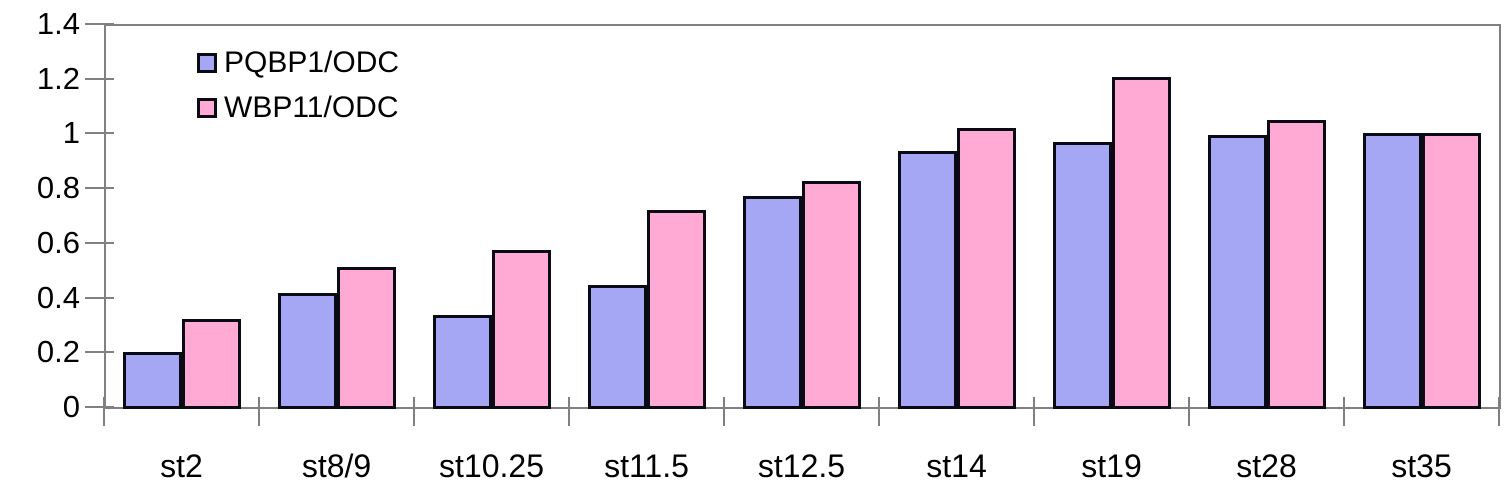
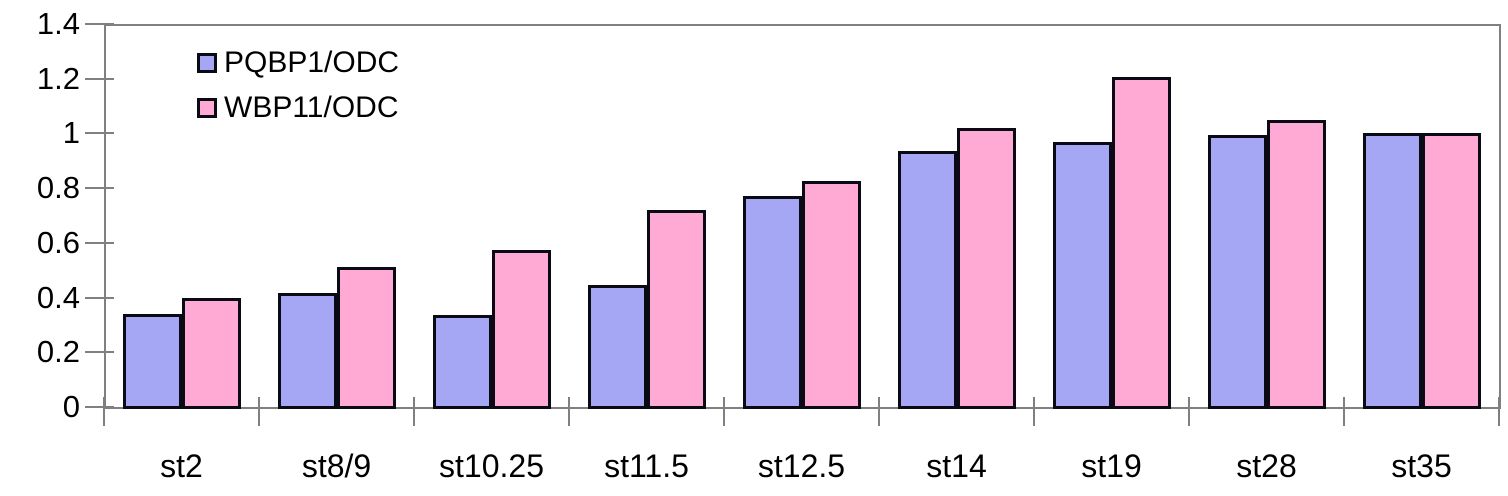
PQBP1/ODC/st2: 0.20 -> 0.34
WBP11/ODC/st2: 0.32 -> 0.40
